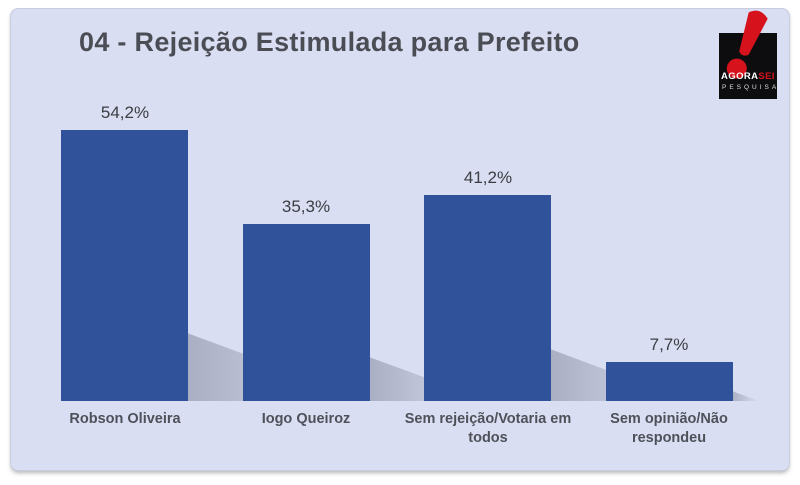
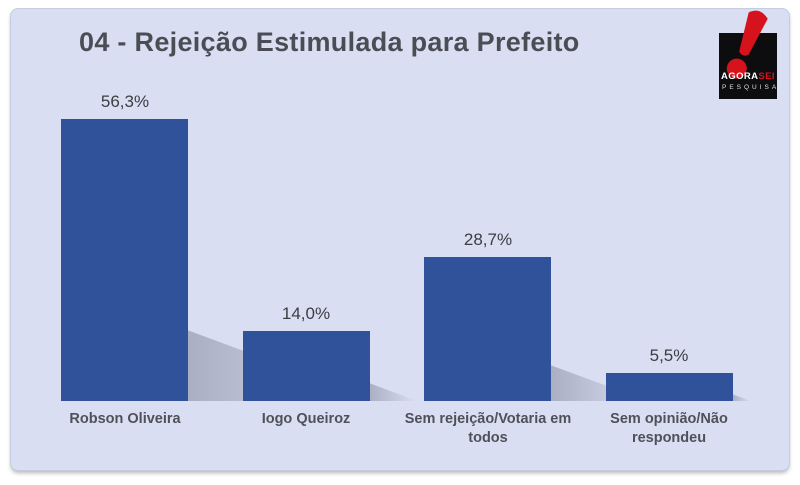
Robson Oliveira: 54,2% -> 56,3%
Iogo Queiroz: 35,3% -> 14,0%
Sem rejeição/Votaria em todos: 41,2% -> 28,7%
Sem opinião/Não respondeu: 7,7% -> 5,5%
